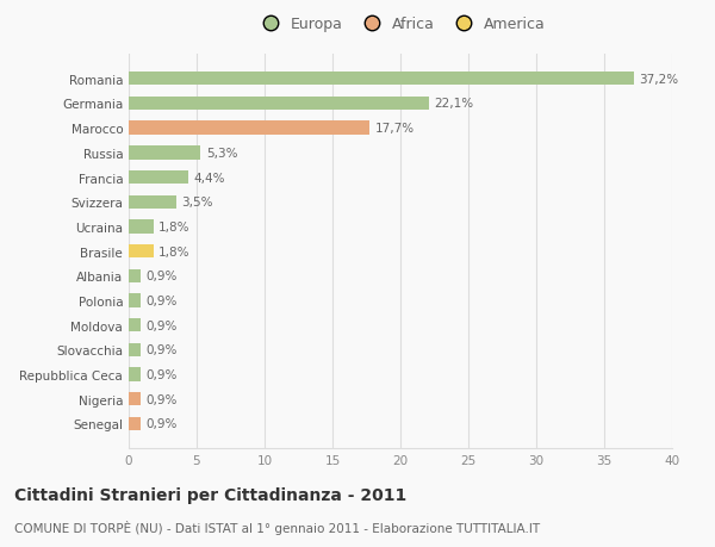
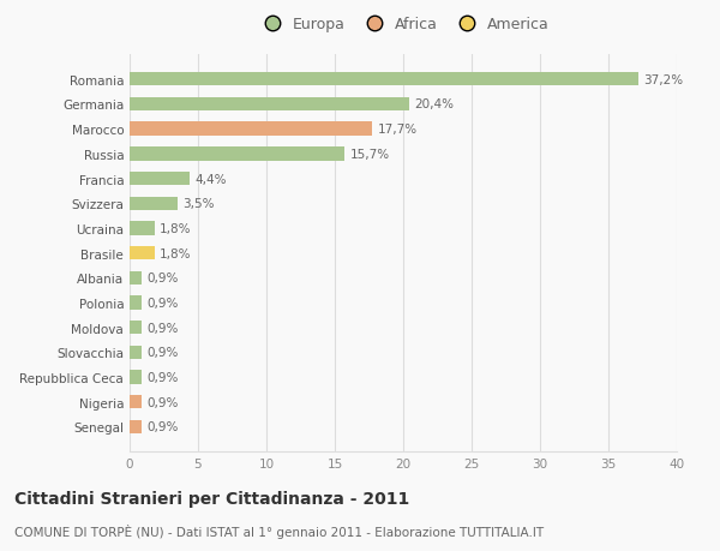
Germania: 22,1% -> 20,4%
Russia: 5,3% -> 15,7%
